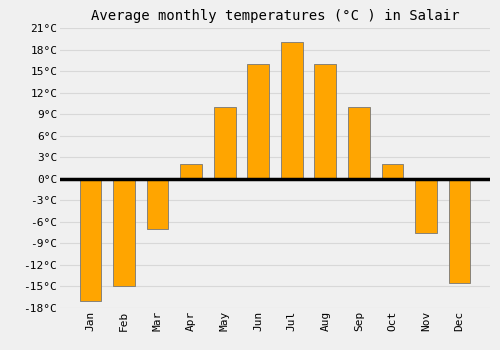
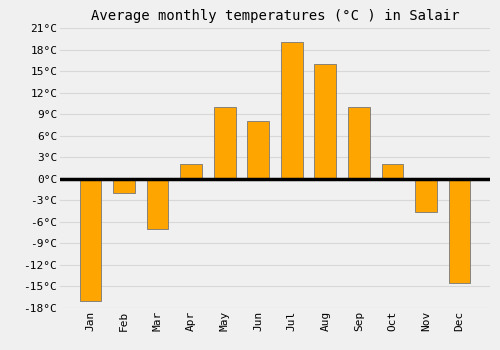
Feb: -15.0°C -> -2.0°C
Jun: 16.0°C -> 8.0°C
Nov: -7.5°C -> -4.6°C
